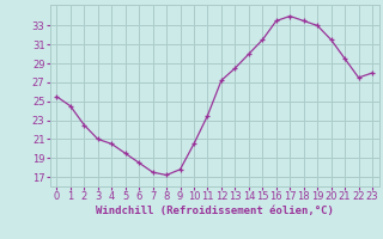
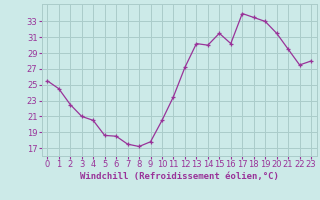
5: 19.5 -> 18.6
13: 28.5 -> 30.2
16: 33.5 -> 30.2
